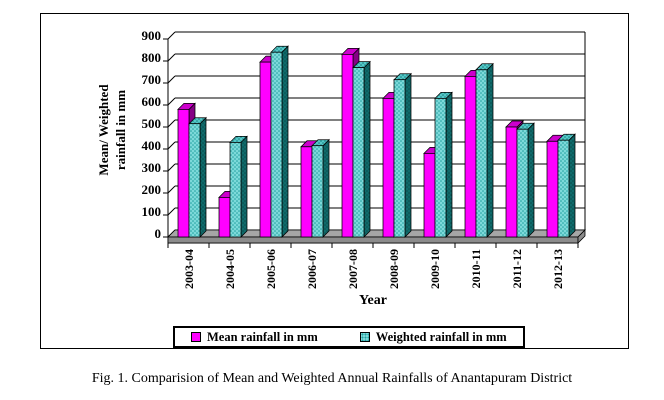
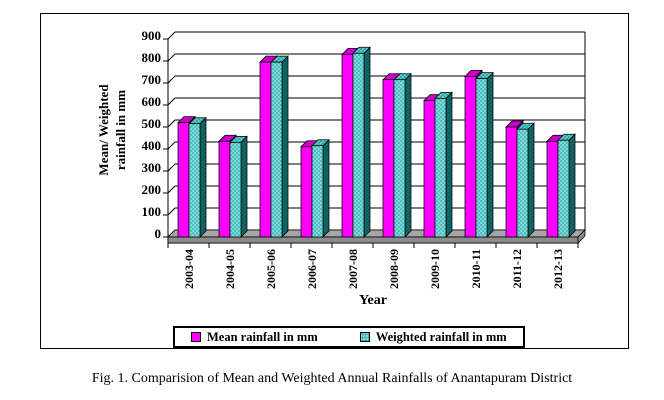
Mean rainfall in mm/2003-04: 580 -> 520
Mean rainfall in mm/2004-05: 180 -> 440
Weighted rainfall in mm/2005-06: 840 -> 800
Weighted rainfall in mm/2007-08: 770 -> 840
Mean rainfall in mm/2008-09: 630 -> 720
Mean rainfall in mm/2009-10: 380 -> 620
Weighted rainfall in mm/2010-11: 760 -> 720
